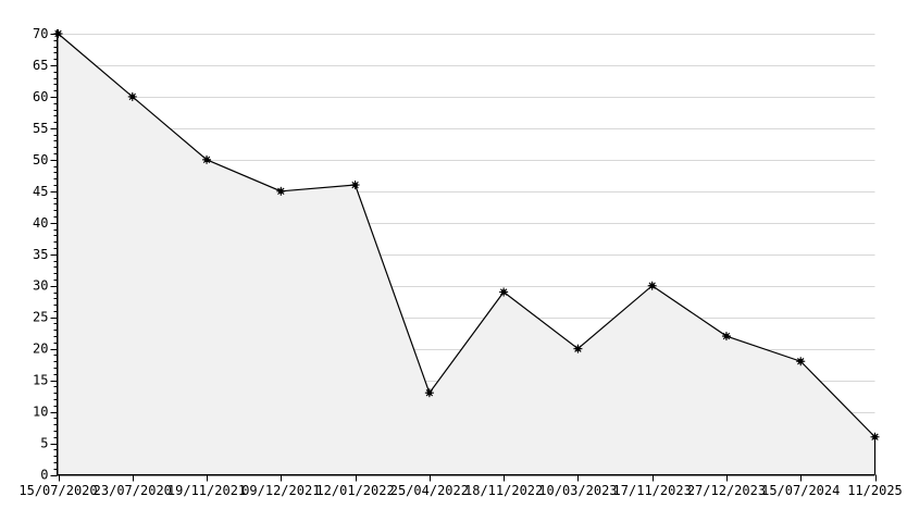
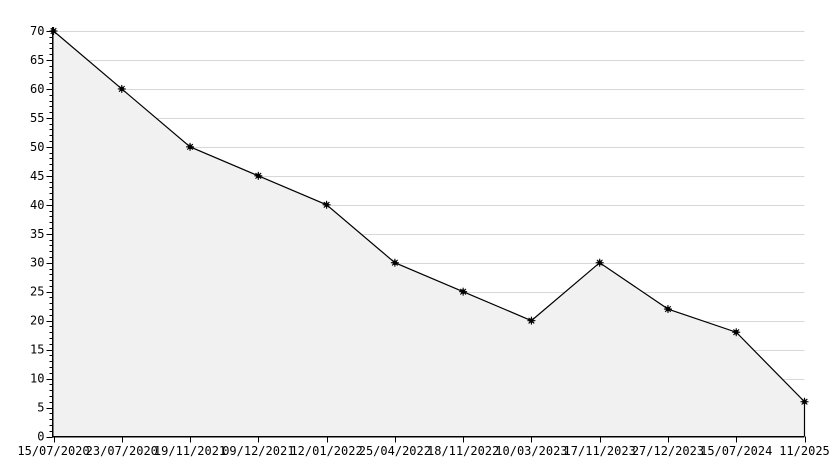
12/01/2022: 46 -> 40
25/04/2022: 13 -> 30
18/11/2022: 29 -> 25
